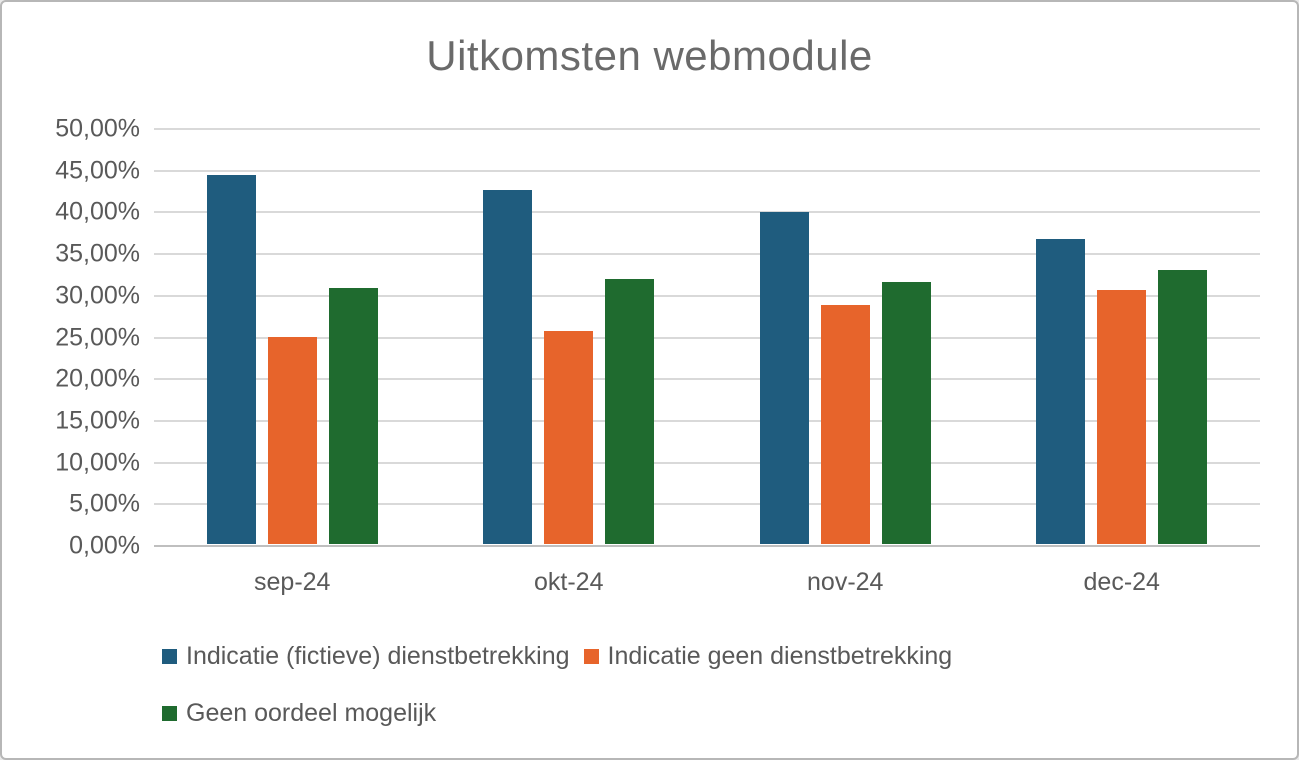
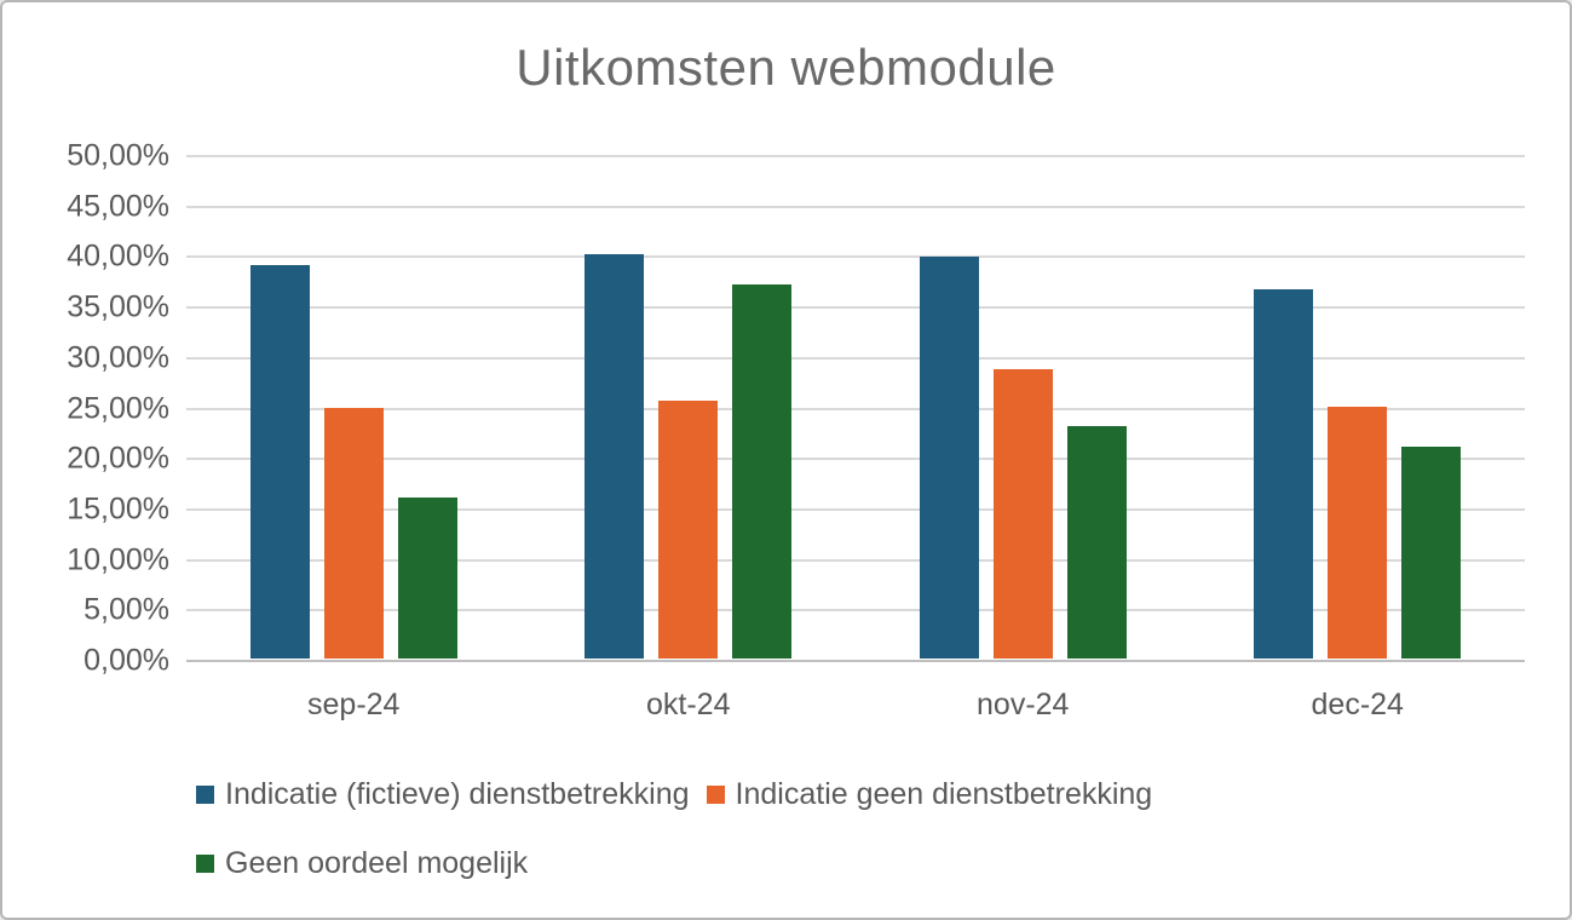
Indicatie (fictieve) dienstbetrekking/sep-24: 44% -> 39%
Geen oordeel mogelijk/sep-24: 31% -> 16%
Indicatie (fictieve) dienstbetrekking/okt-24: 42% -> 40%
Geen oordeel mogelijk/okt-24: 32% -> 37%
Geen oordeel mogelijk/nov-24: 31% -> 23%
Indicatie geen dienstbetrekking/dec-24: 30% -> 25%
Geen oordeel mogelijk/dec-24: 33% -> 21%
